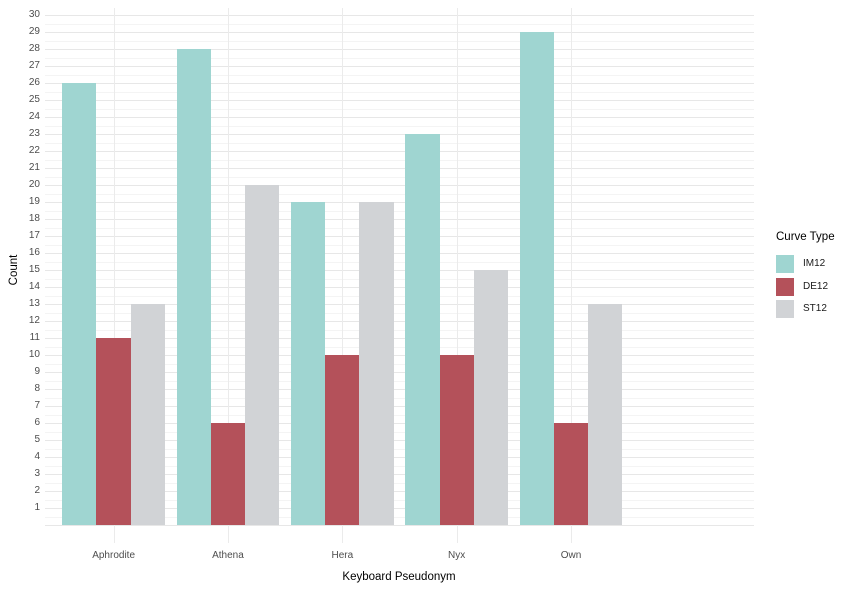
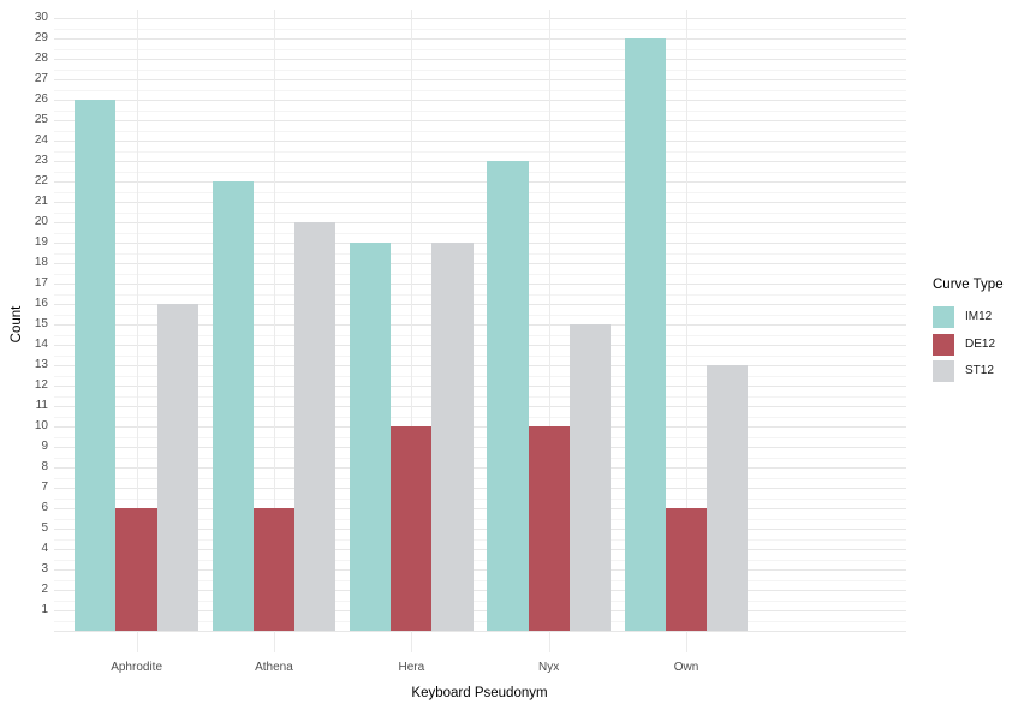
DE12/Aphrodite: 11 -> 6
ST12/Aphrodite: 13 -> 16
IM12/Athena: 28 -> 22
